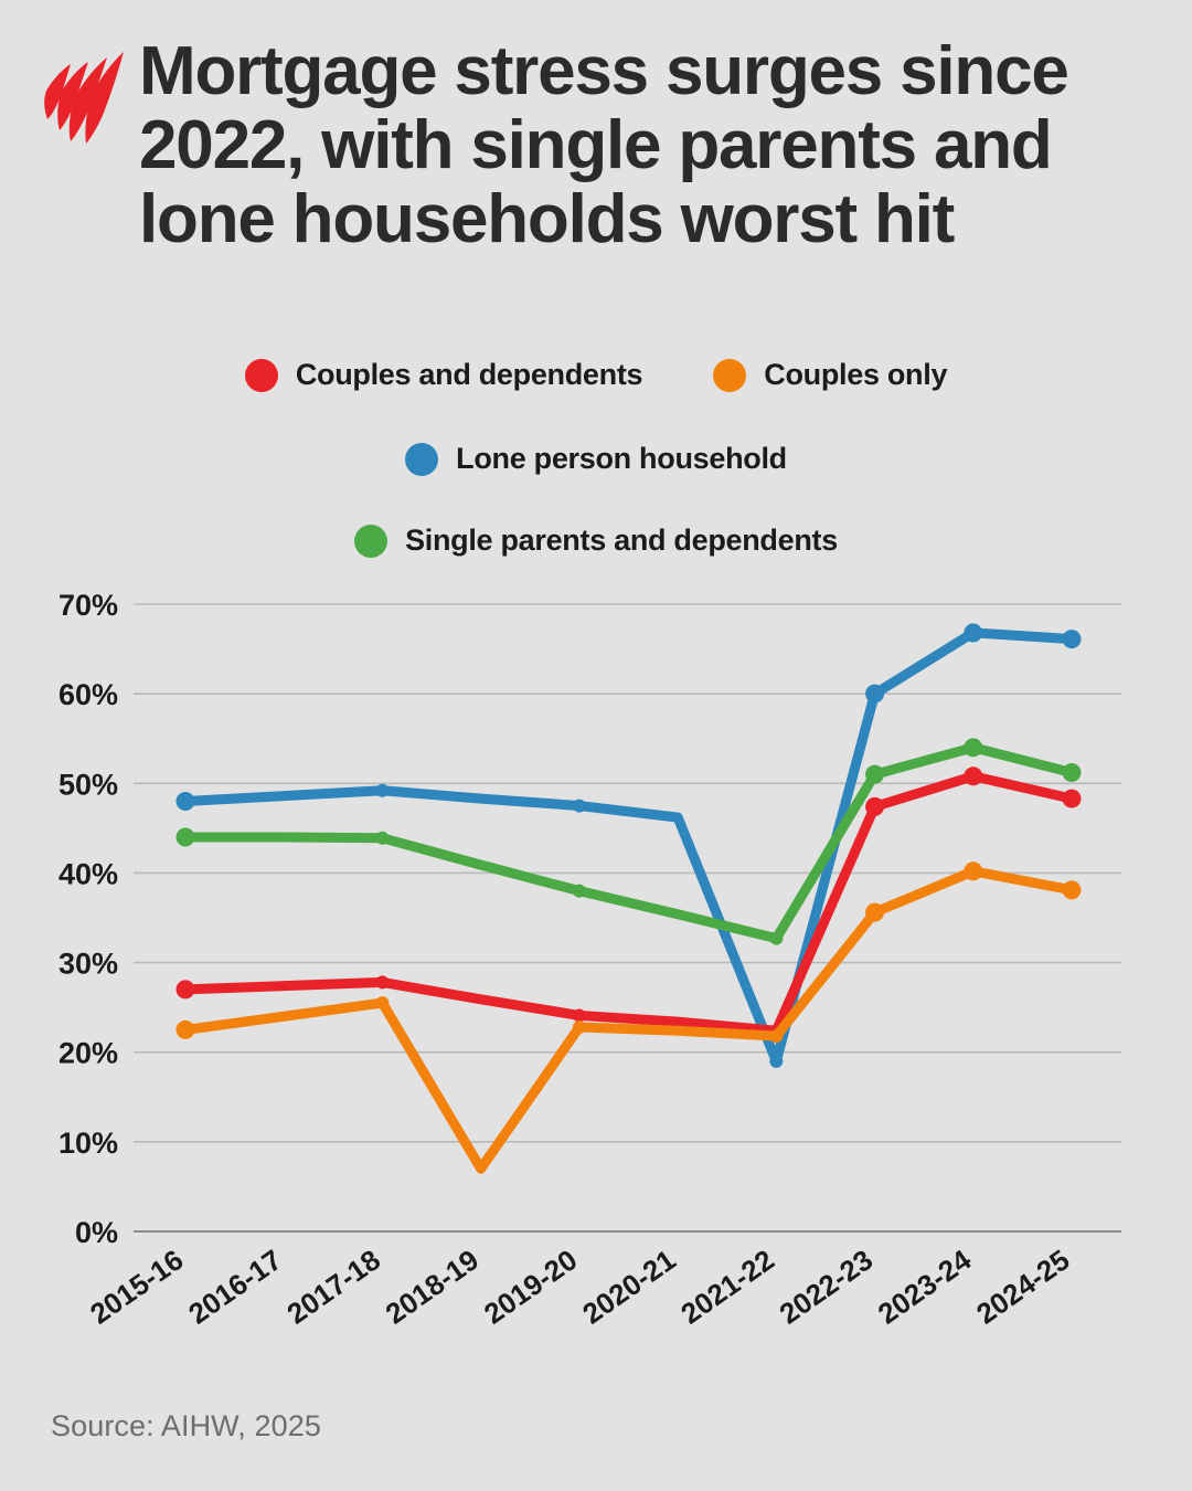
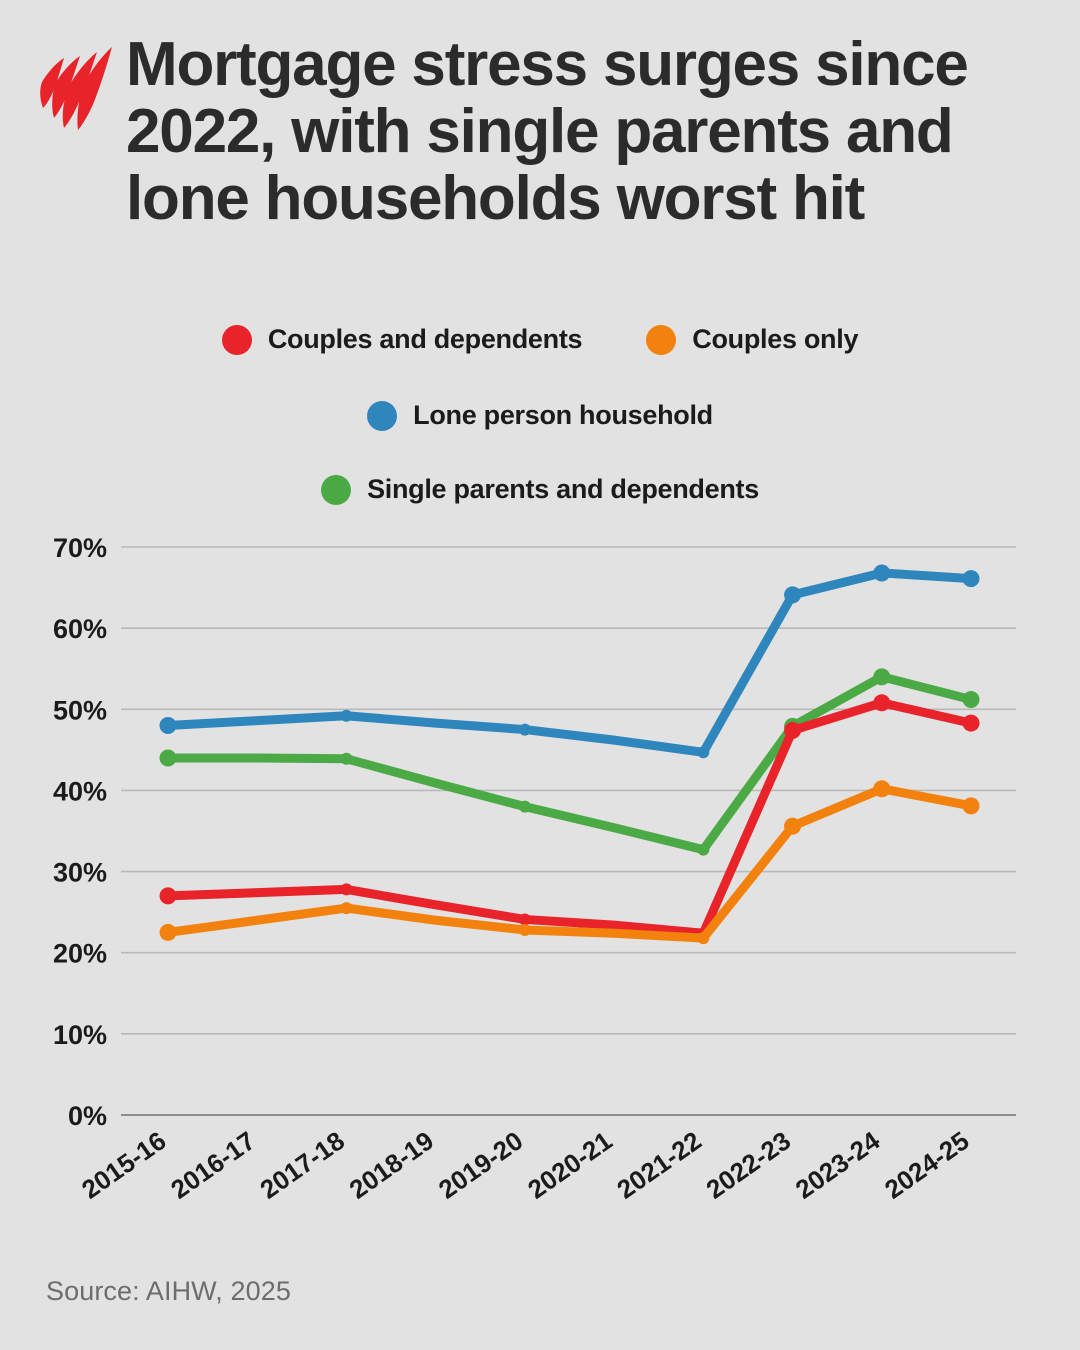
Couples only/2018-19: 7% -> 24%
Lone person household/2021-22: 19% -> 45%
Lone person household/2022-23: 60% -> 64%
Single parents and dependents/2022-23: 51% -> 48%
